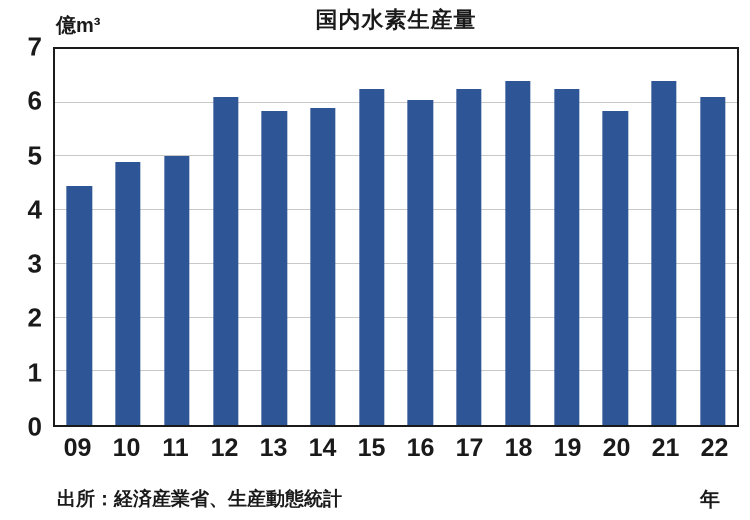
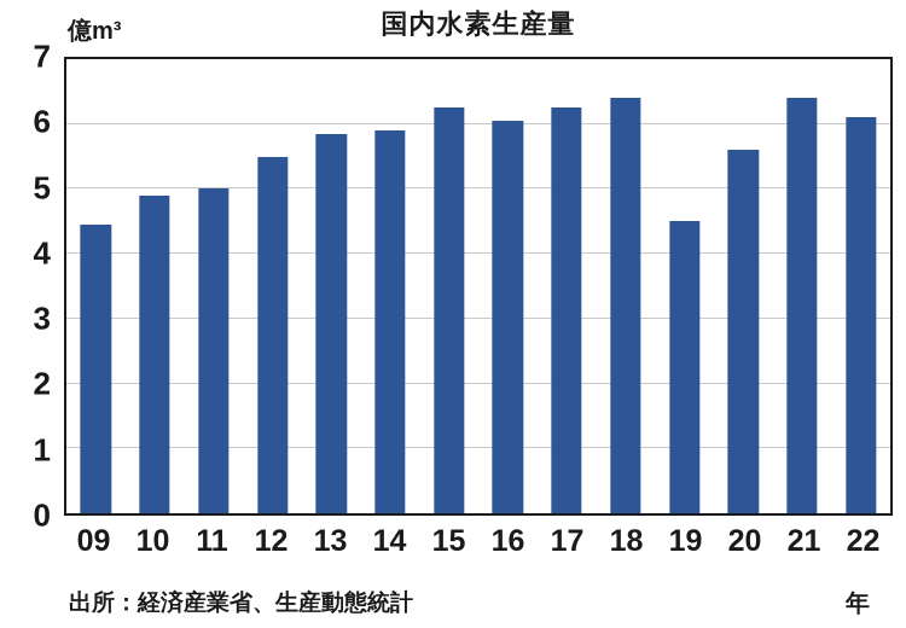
12: 6.1 -> 5.5
19: 6.2 -> 4.5
20: 5.8 -> 5.6
